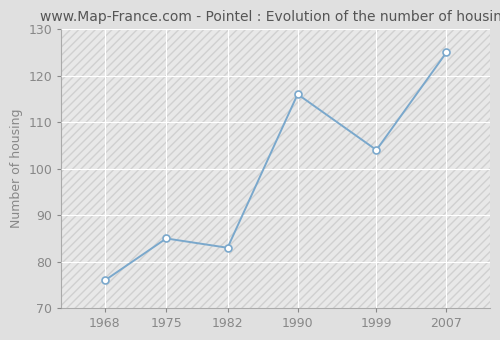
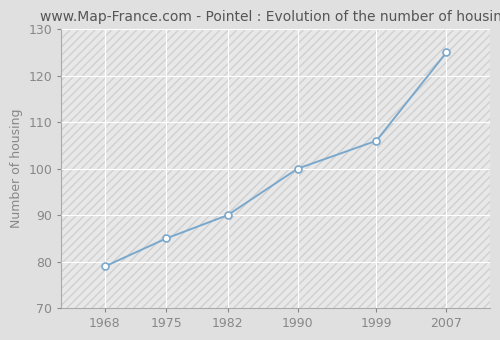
1968: 76 -> 79
1982: 83 -> 90
1990: 116 -> 100
1999: 104 -> 106
